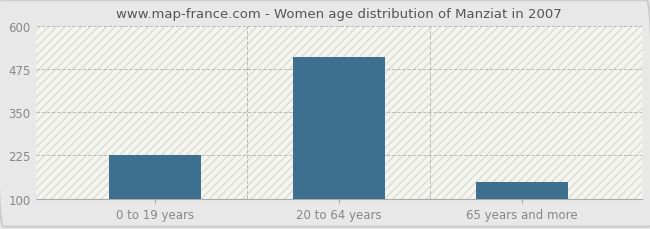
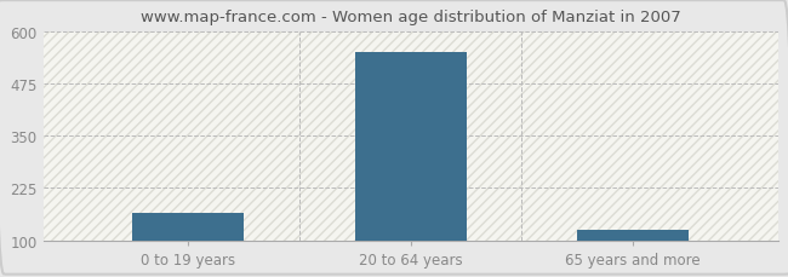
0 to 19 years: 225 -> 165
20 to 64 years: 510 -> 550
65 years and more: 148 -> 125
